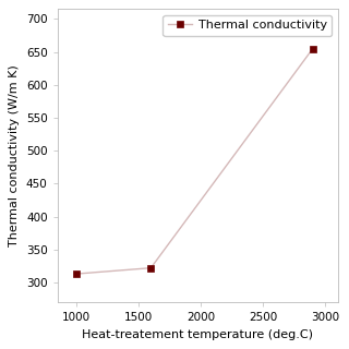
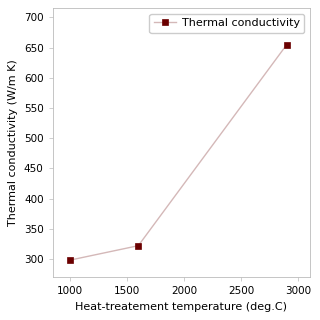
1000: 313 -> 298
